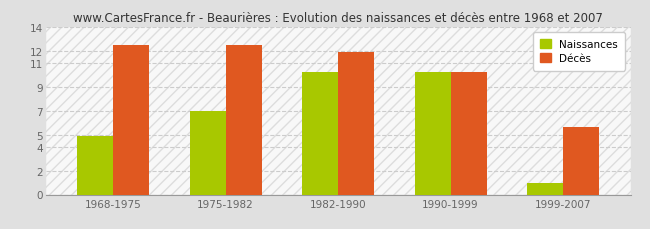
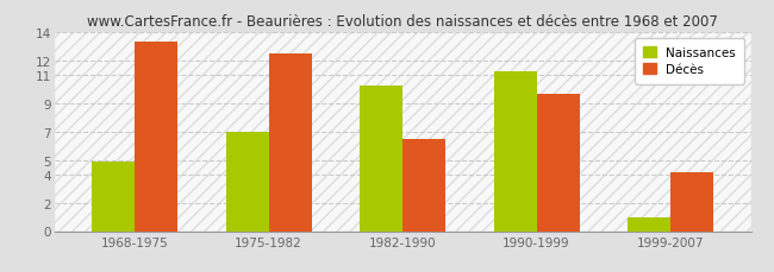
Décès/1968-1975: 12.5 -> 13.3
Décès/1982-1990: 11.9 -> 6.5
Naissances/1990-1999: 10.2 -> 11.2
Décès/1990-1999: 10.2 -> 9.6
Décès/1999-2007: 5.6 -> 4.1
